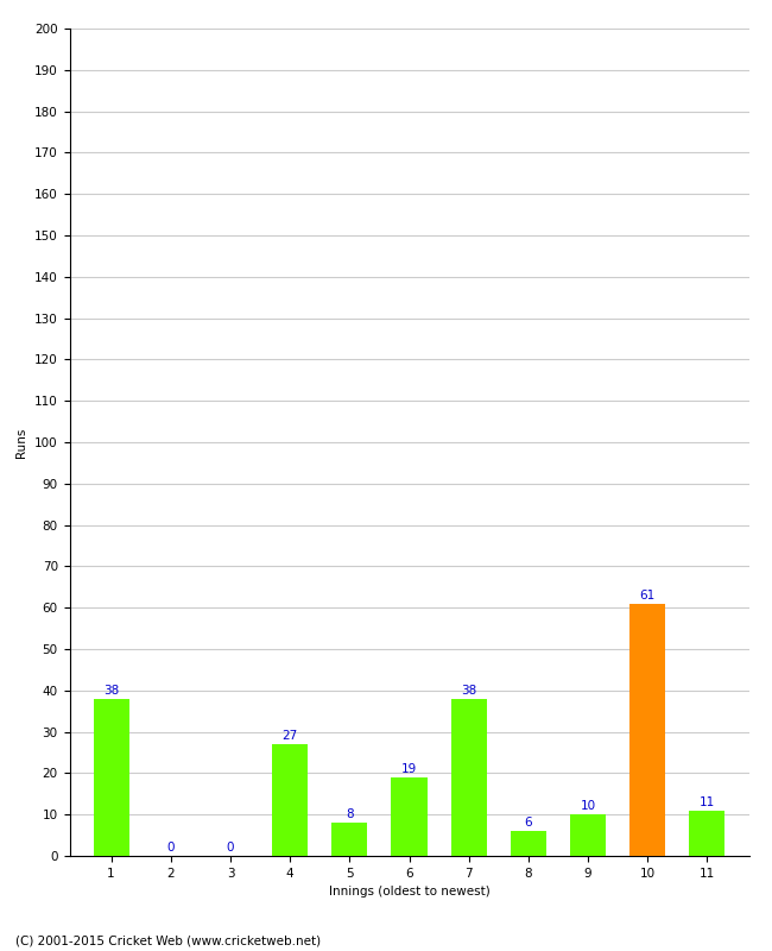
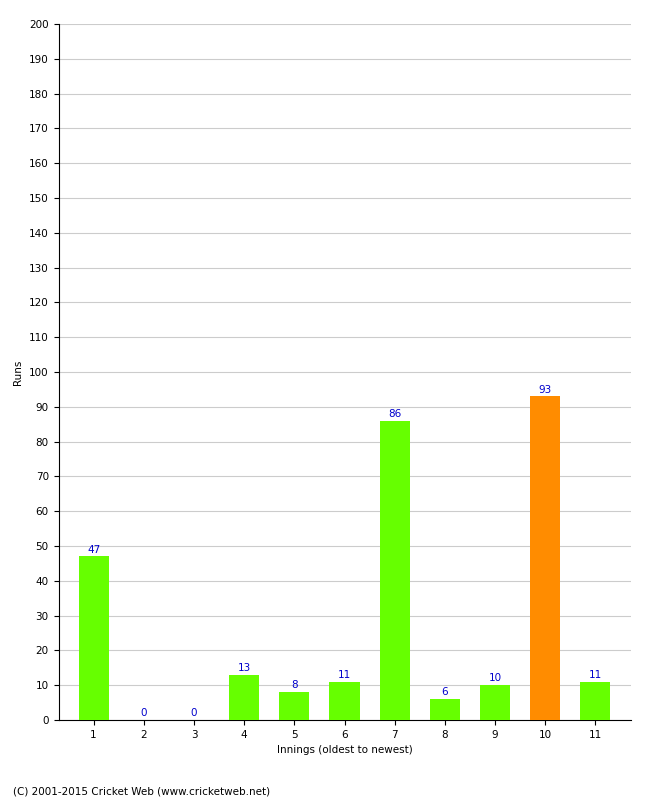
1: 38 -> 47
4: 27 -> 13
6: 19 -> 11
7: 38 -> 86
10: 61 -> 93
